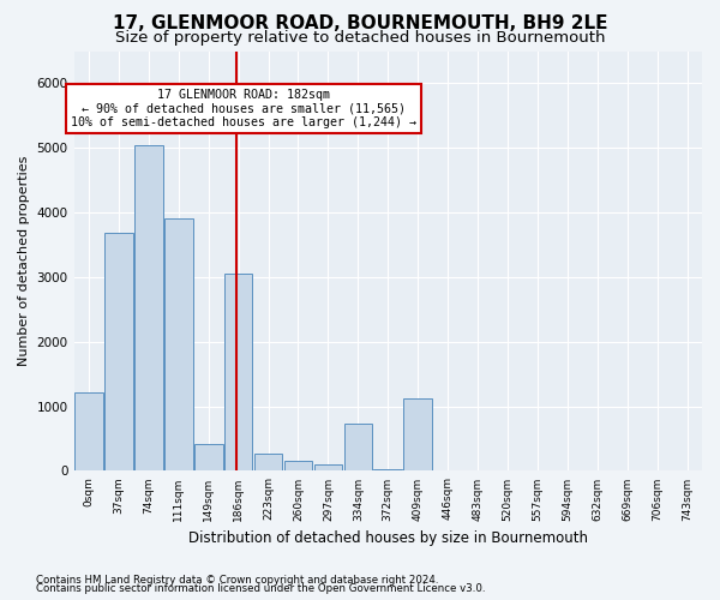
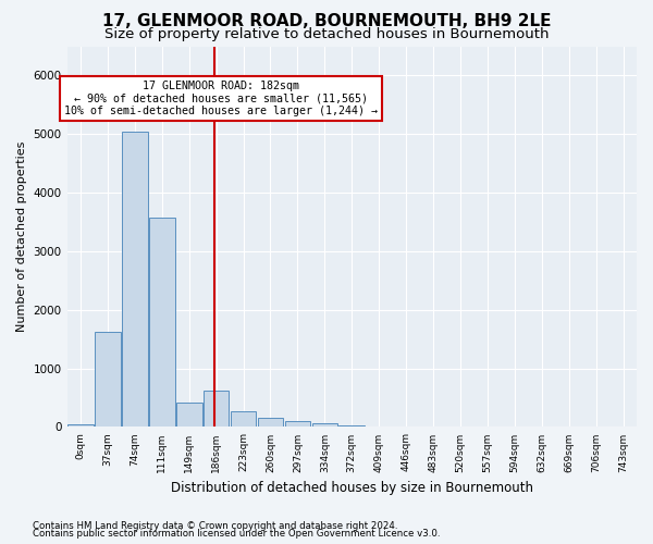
0sqm: 1220 -> 50
37sqm: 3680 -> 1620
111sqm: 3900 -> 3570
186sqm: 3060 -> 630
334sqm: 740 -> 60
409sqm: 1120 -> 0
